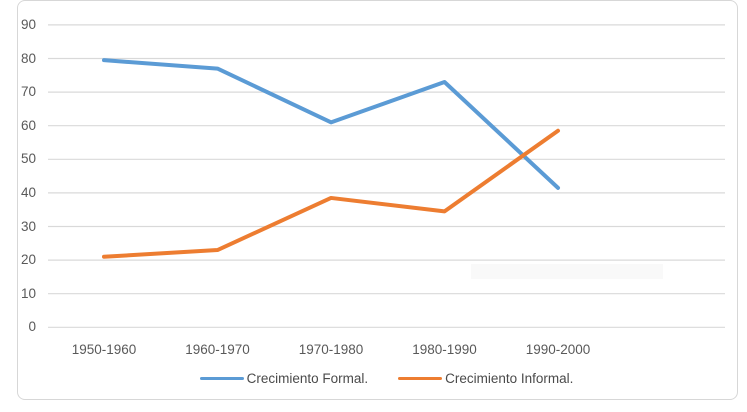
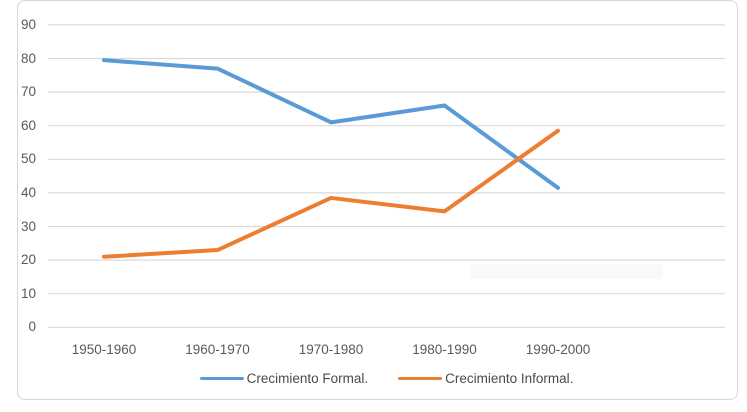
Crecimiento Formal./1980-1990: 73 -> 66
